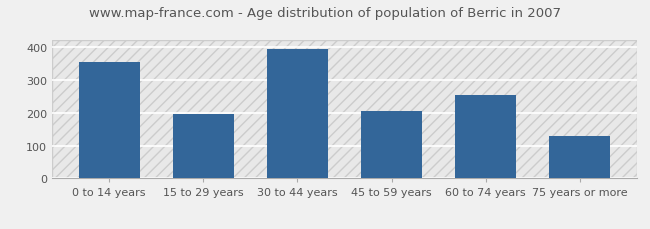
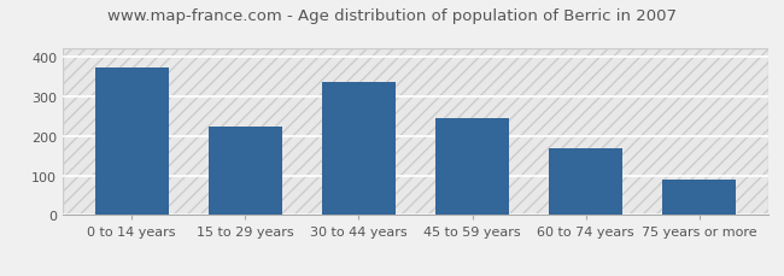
0 to 14 years: 355 -> 372
15 to 29 years: 195 -> 222
30 to 44 years: 395 -> 337
45 to 59 years: 205 -> 246
60 to 74 years: 255 -> 170
75 years or more: 130 -> 91
